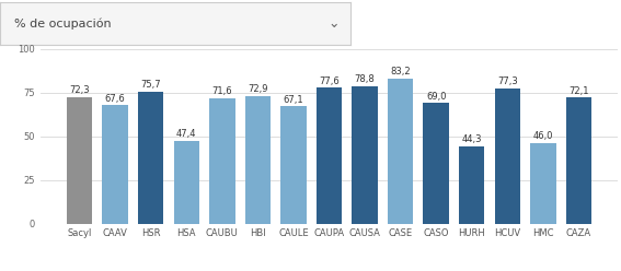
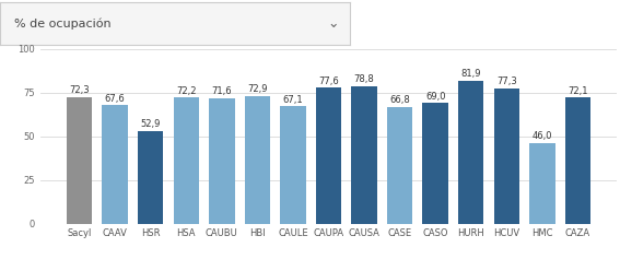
HSR: 75,7 -> 52,9
HSA: 47,4 -> 72,2
CASE: 83,2 -> 66,8
HURH: 44,3 -> 81,9
